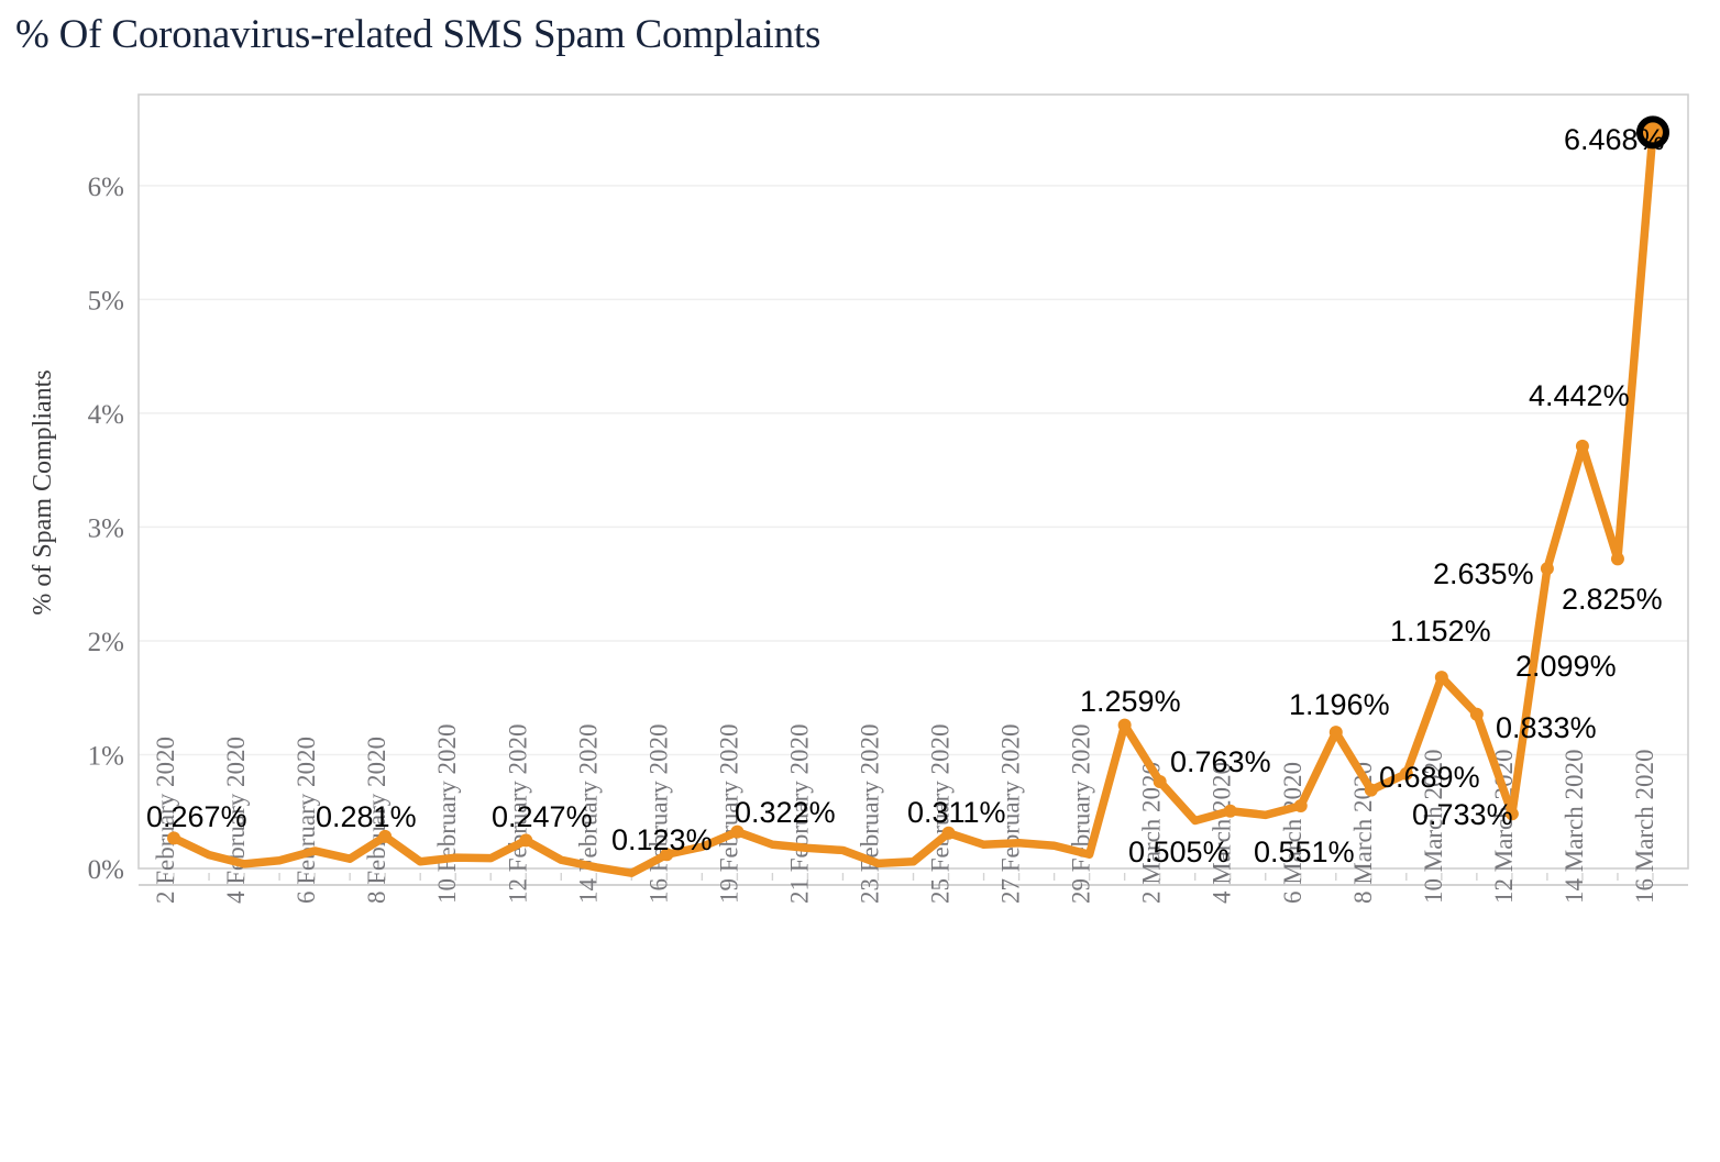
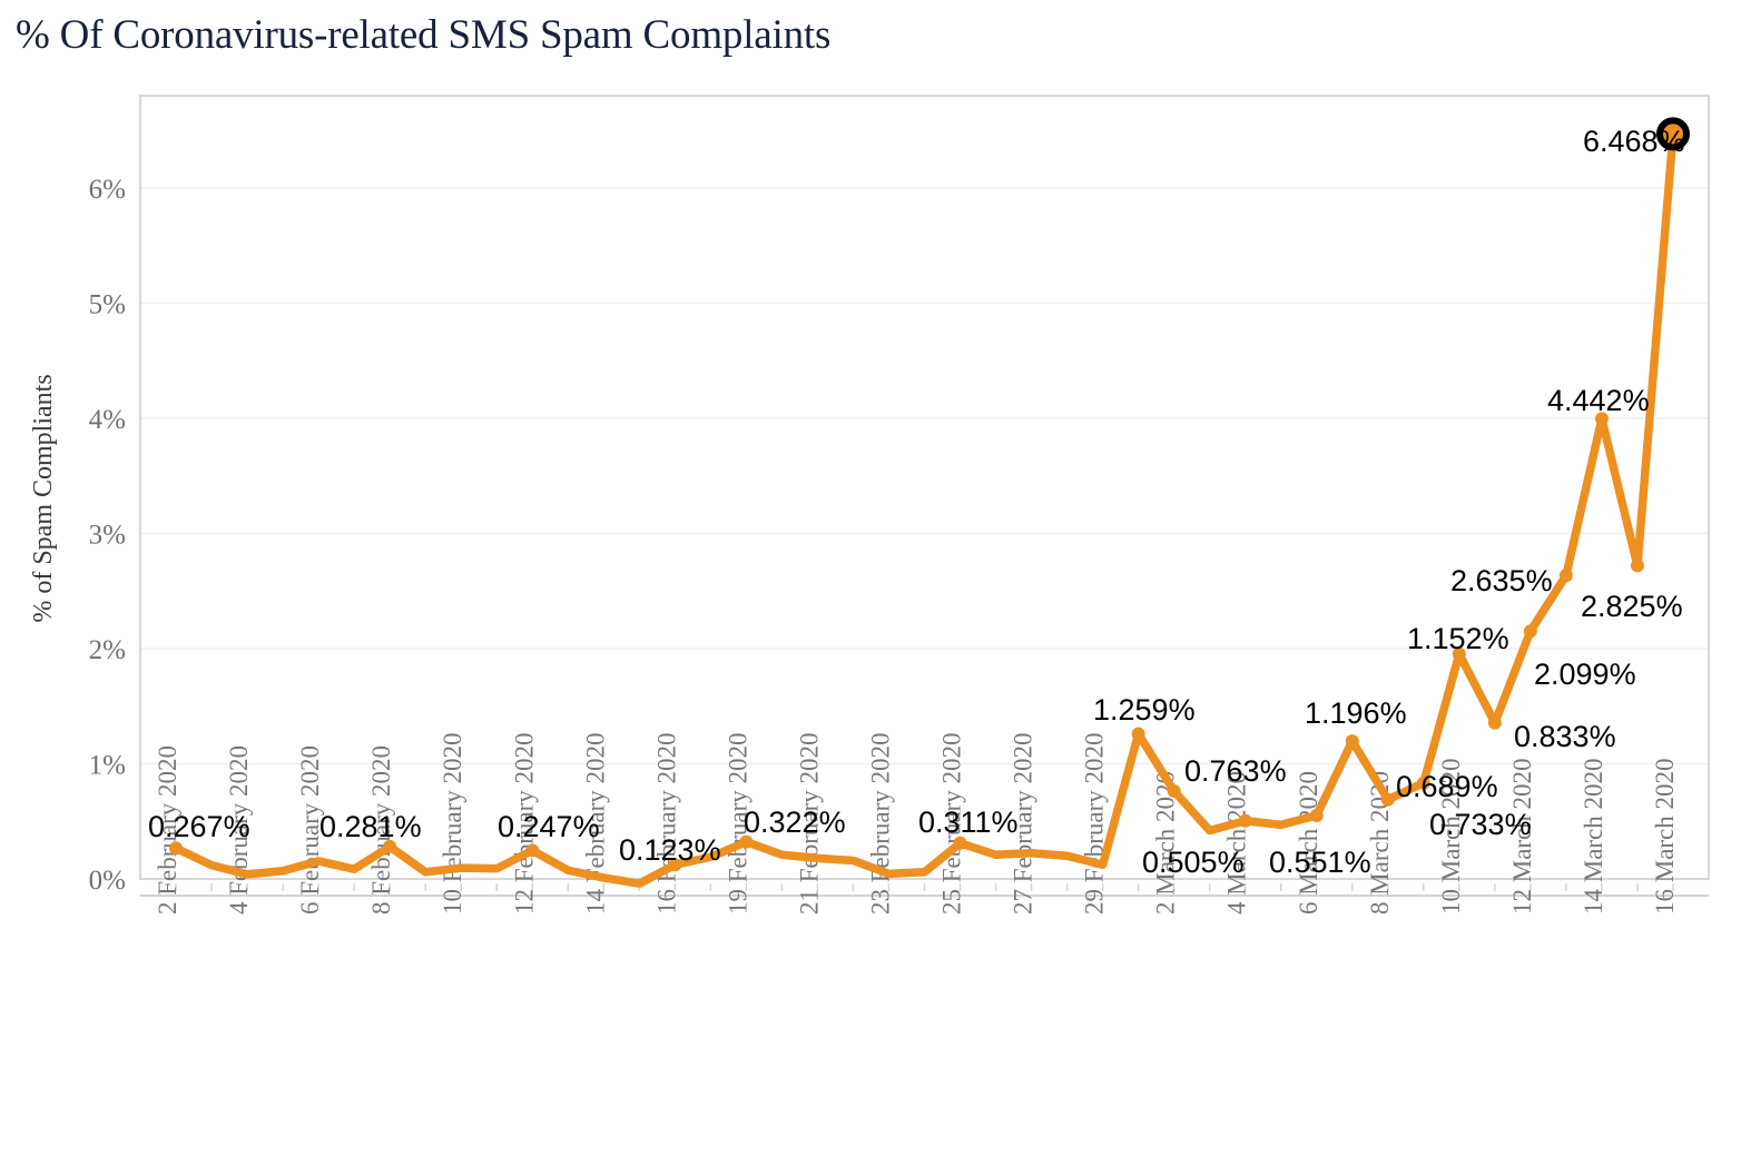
10 March 2020: 1.68% -> 1.95%
12 March 2020: 0.48% -> 2.15%
14 March 2020: 3.71% -> 4.00%
